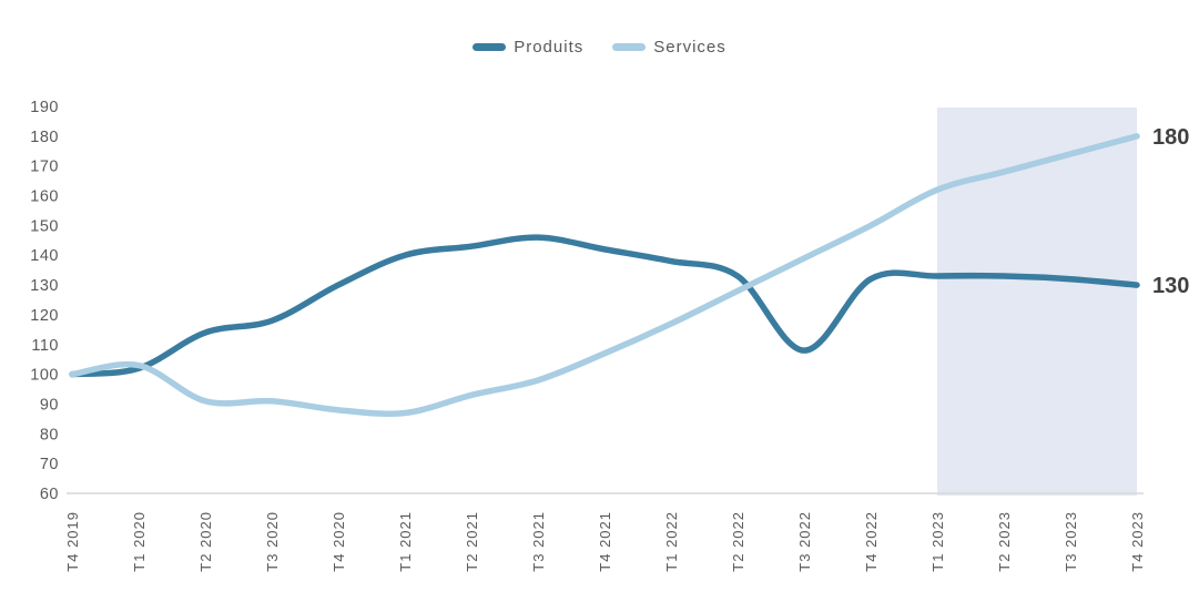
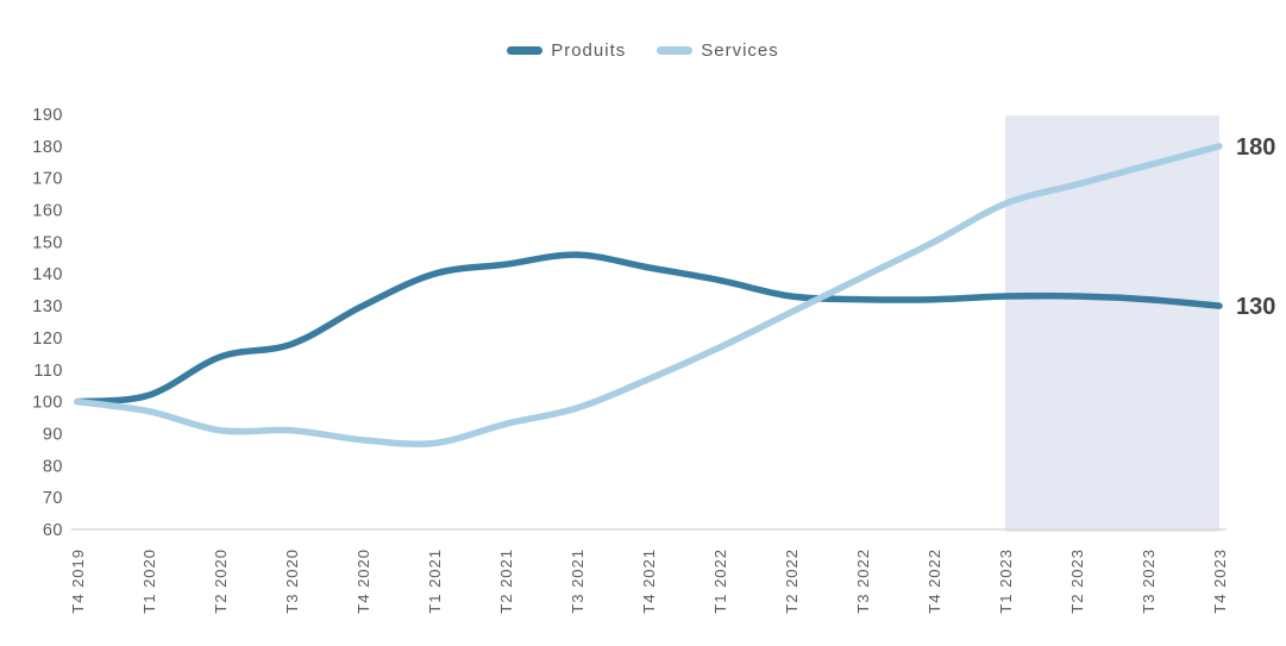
Services/T1 2020: 103 -> 97
Produits/T3 2022: 108 -> 132
